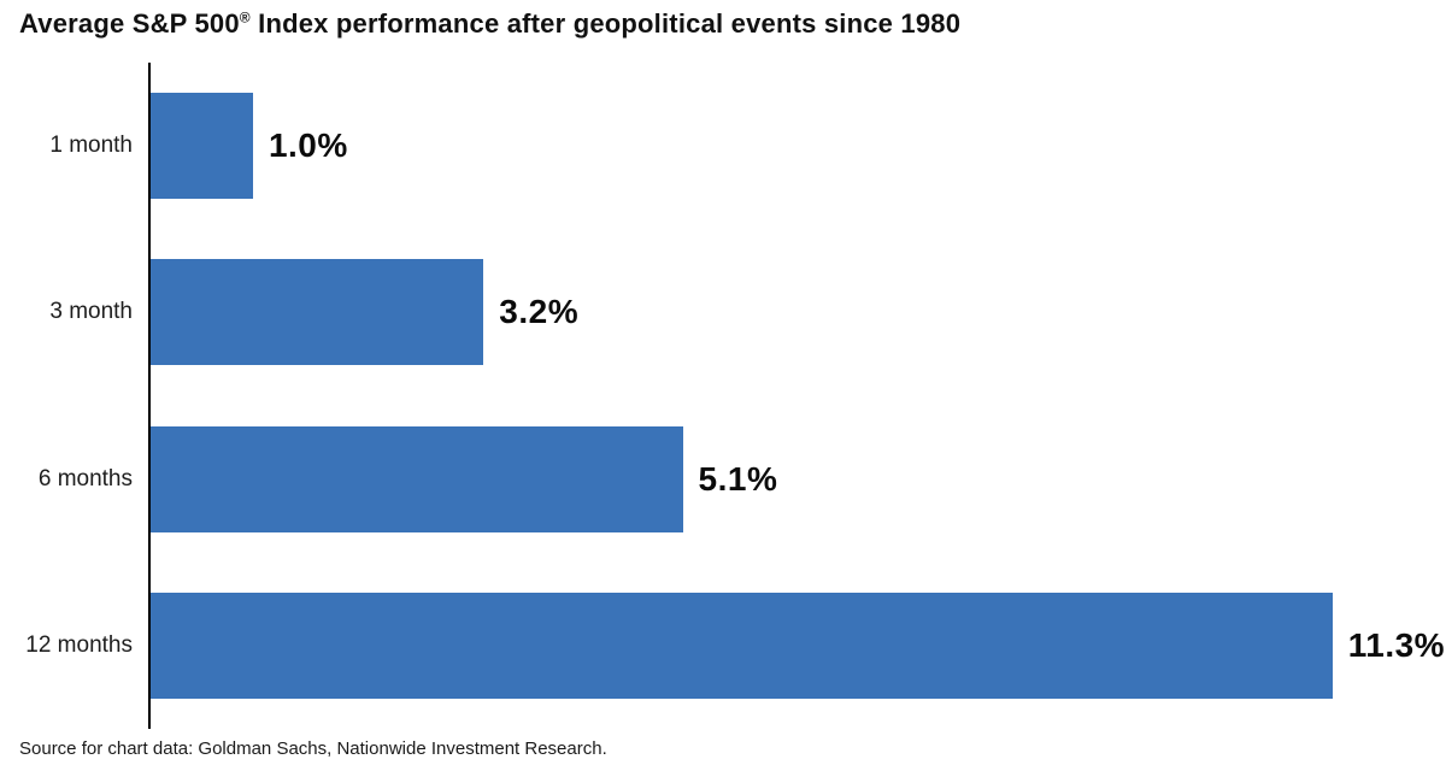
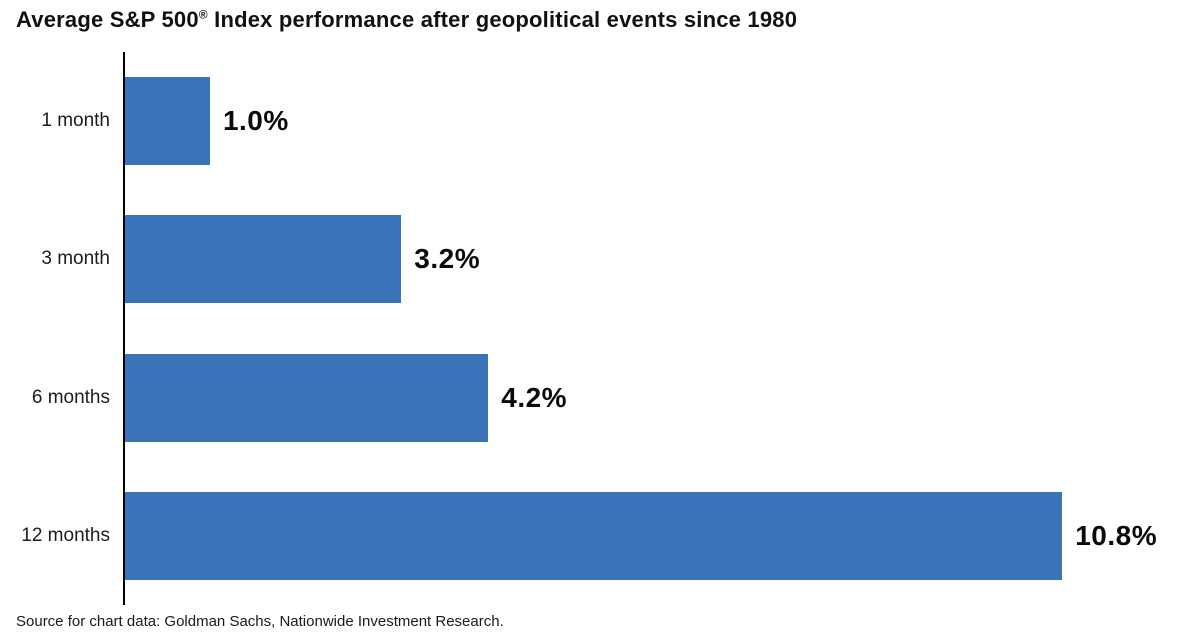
6 months: 5.1% -> 4.2%
12 months: 11.3% -> 10.8%
